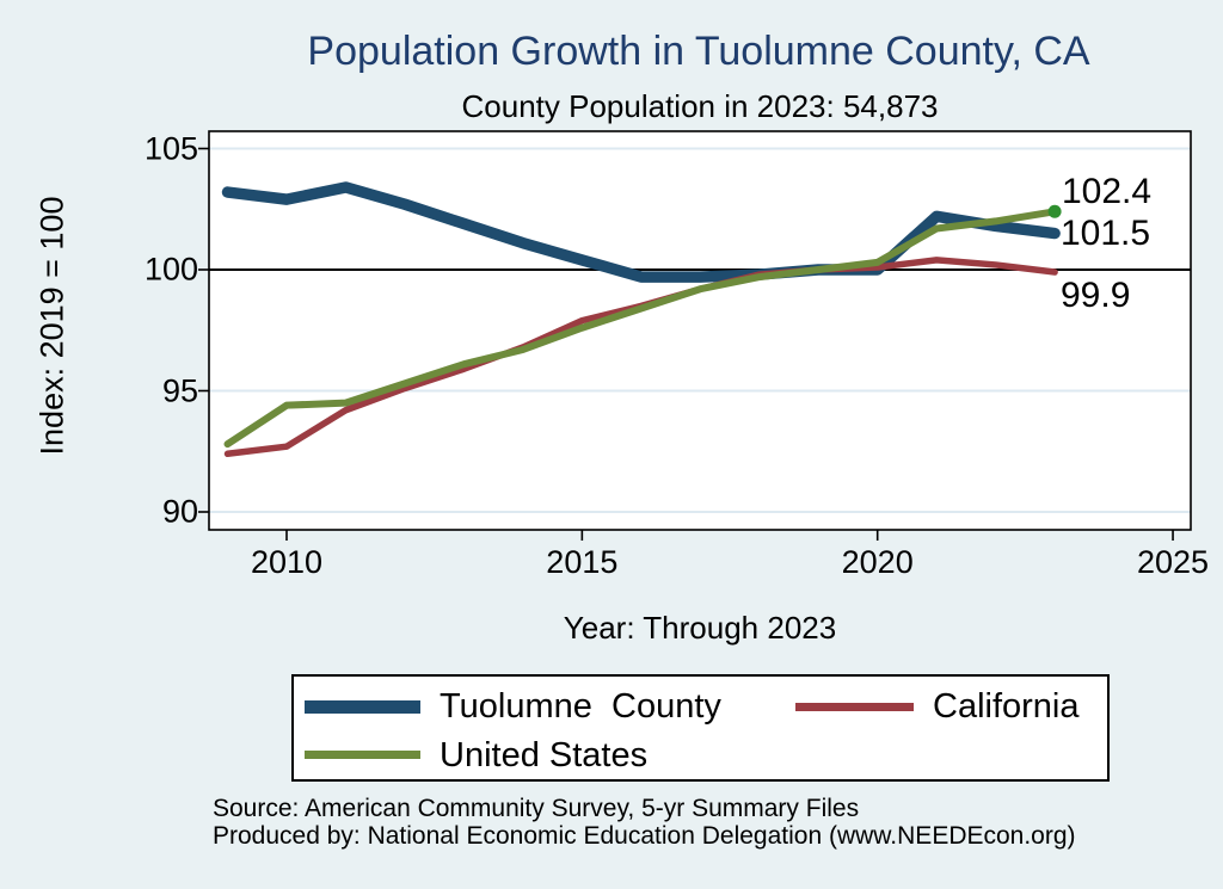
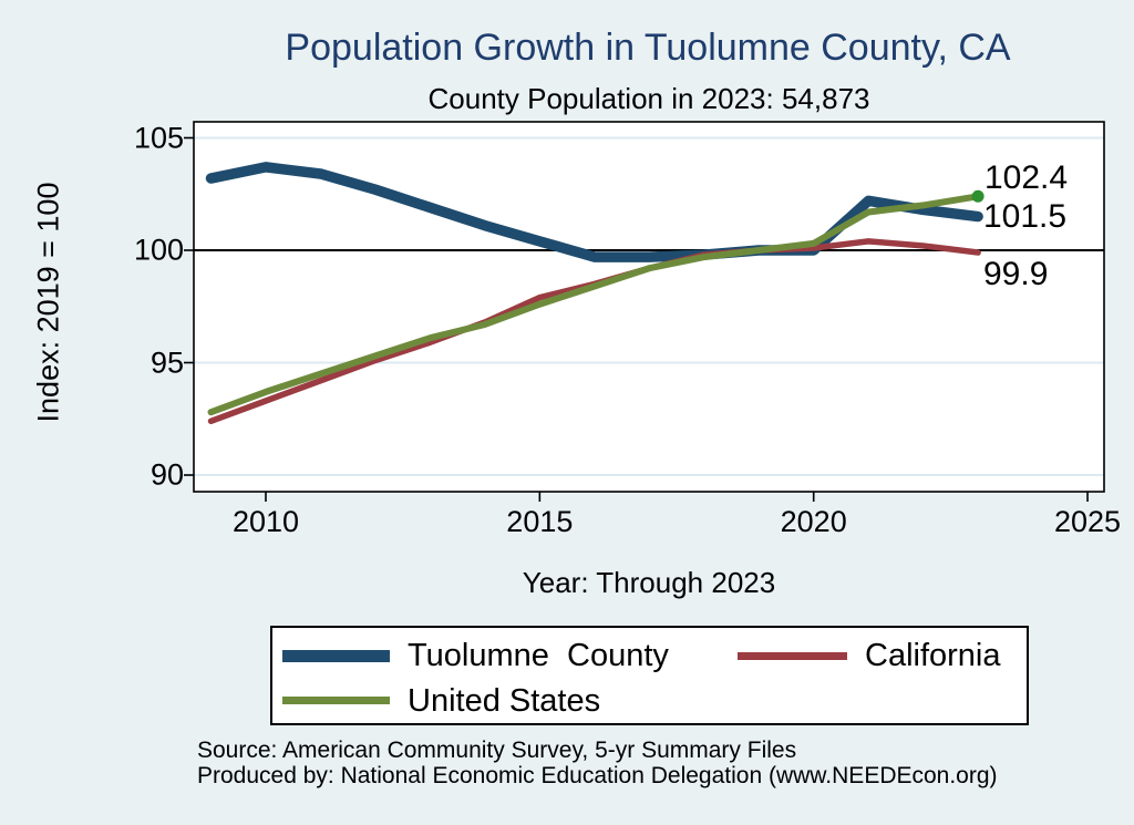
Tuolumne County/2010: 102.9 -> 103.7
California/2010: 92.7 -> 93.3
United States/2010: 94.4 -> 93.7
